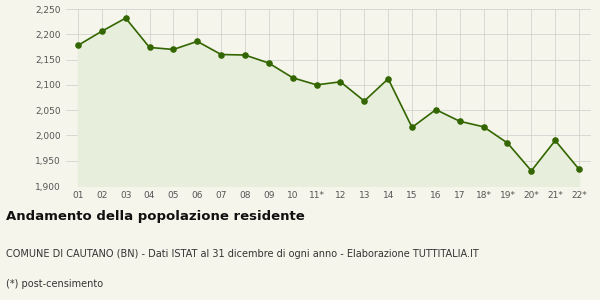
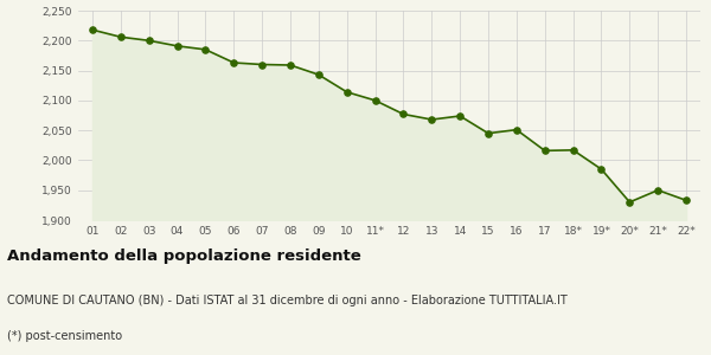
01: 2,178 -> 2,218
03: 2,232 -> 2,200
04: 2,174 -> 2,191
05: 2,170 -> 2,185
06: 2,186 -> 2,163
12: 2,106 -> 2,077
14: 2,112 -> 2,074
15: 2,016 -> 2,045
17: 2,028 -> 2,016
21*: 1,990 -> 1,950
